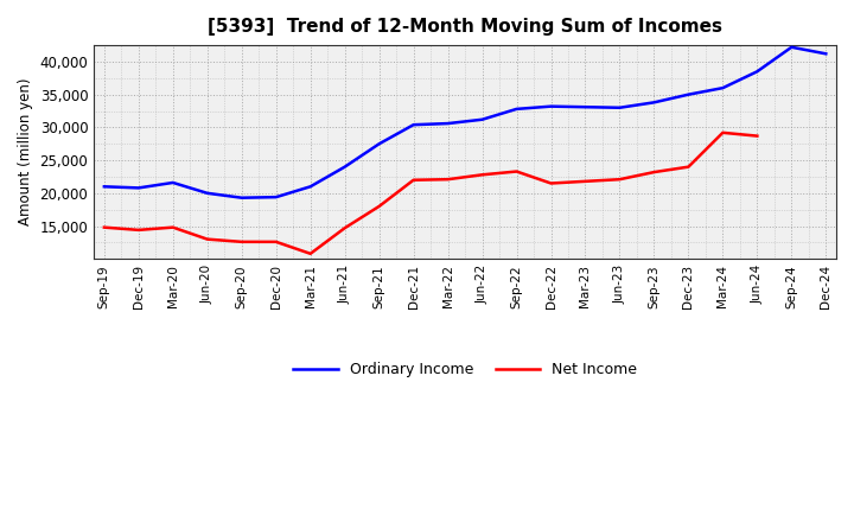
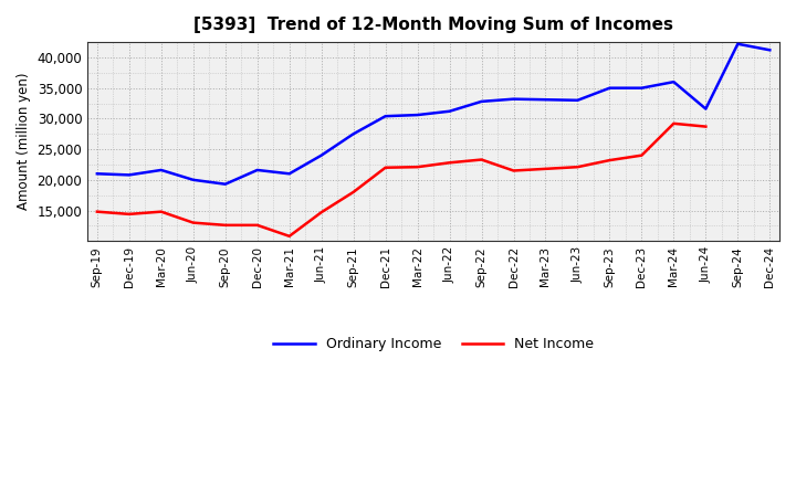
Ordinary Income/Dec-20: 19,400 -> 21,600
Ordinary Income/Sep-23: 33,800 -> 35,000
Ordinary Income/Jun-24: 38,500 -> 31,600
